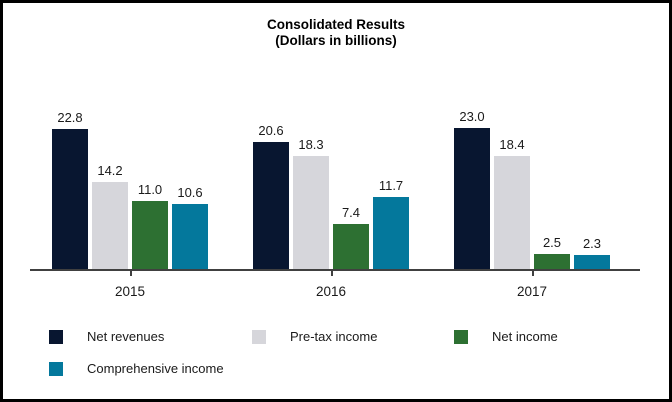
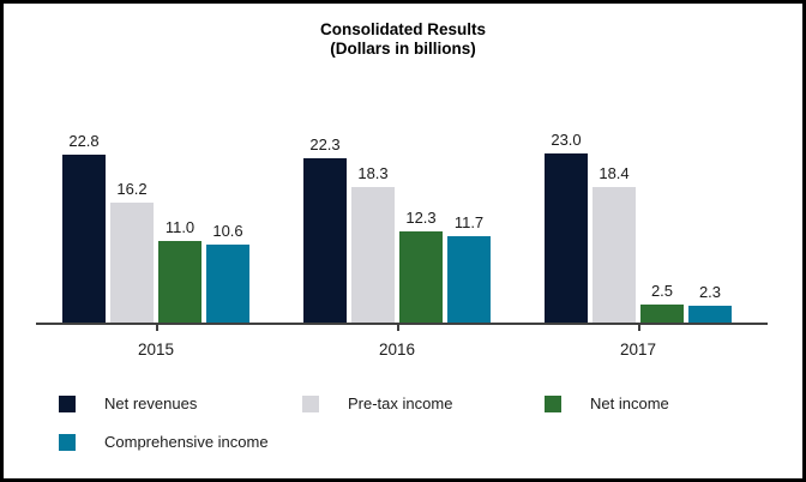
Pre-tax income/2015: 14.2 -> 16.2
Net revenues/2016: 20.6 -> 22.3
Net income/2016: 7.4 -> 12.3
